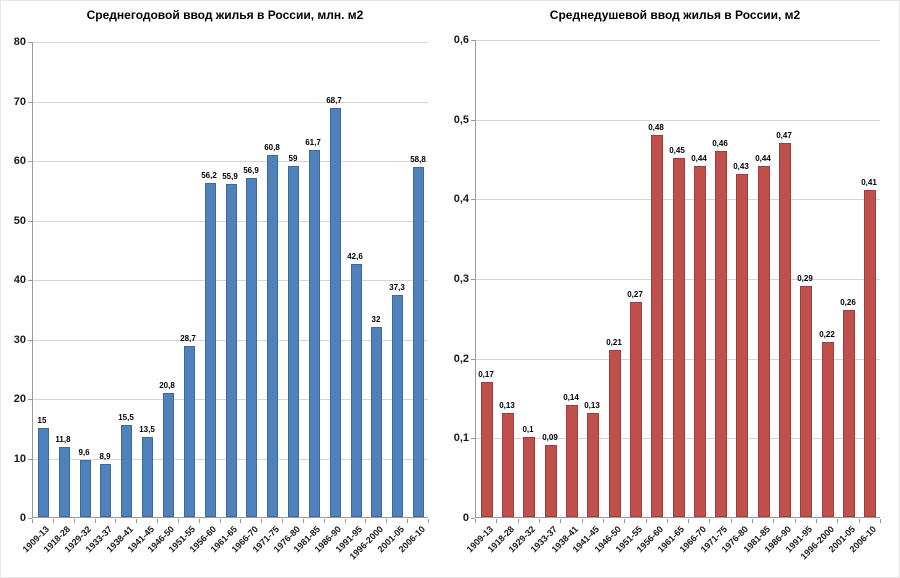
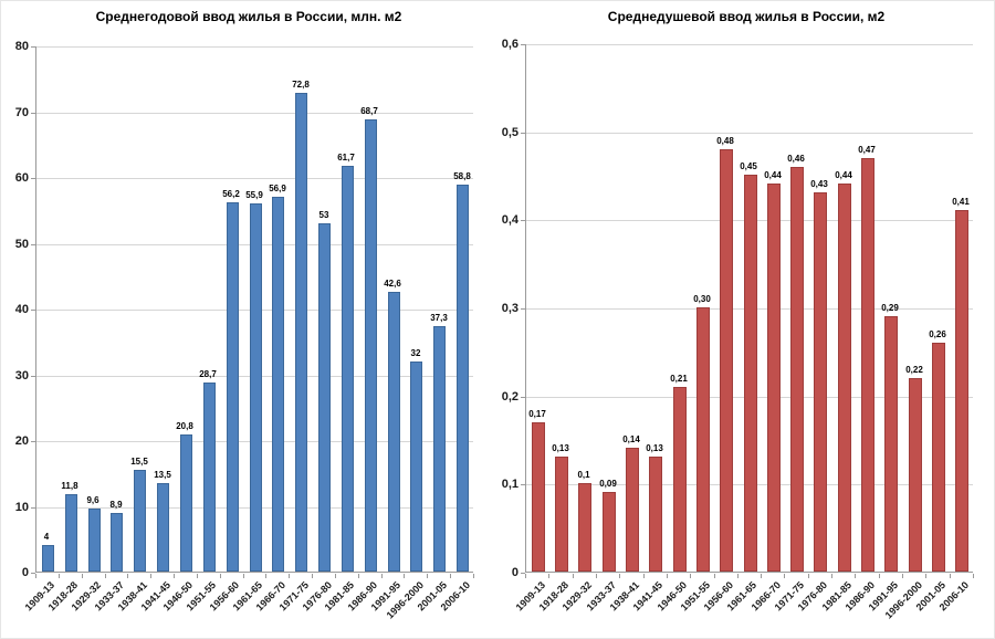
Среднегодовой ввод жилья в России, млн. м2/1909-13: 15 -> 4
Среднегодовой ввод жилья в России, млн. м2/1971-75: 60,8 -> 72,8
Среднегодовой ввод жилья в России, млн. м2/1976-80: 59 -> 53
Среднедушевой ввод жилья в России, м2/1951-55: 0,27 -> 0,30
